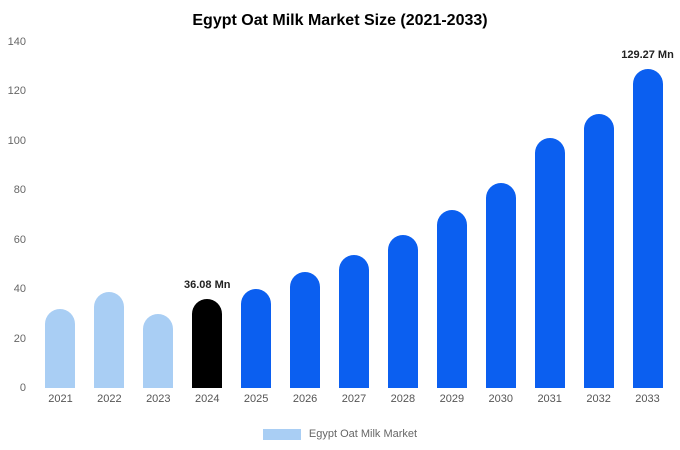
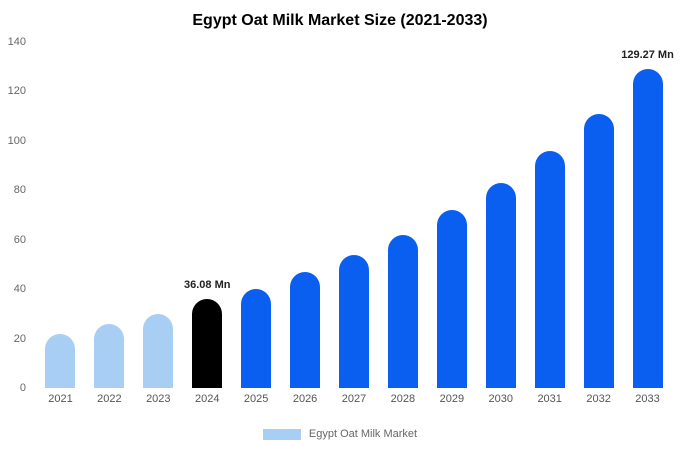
2021: 32 -> 22
2022: 39 -> 26
2031: 101 -> 96
